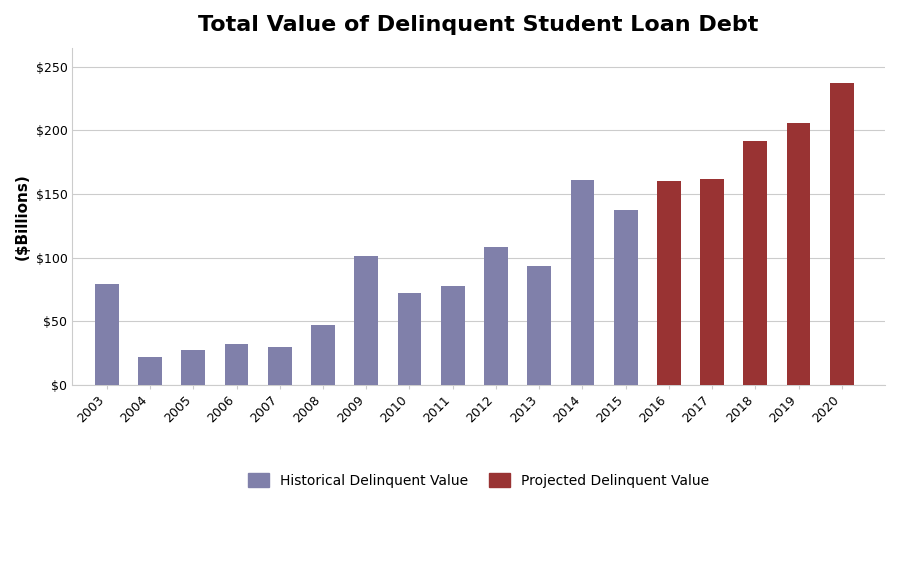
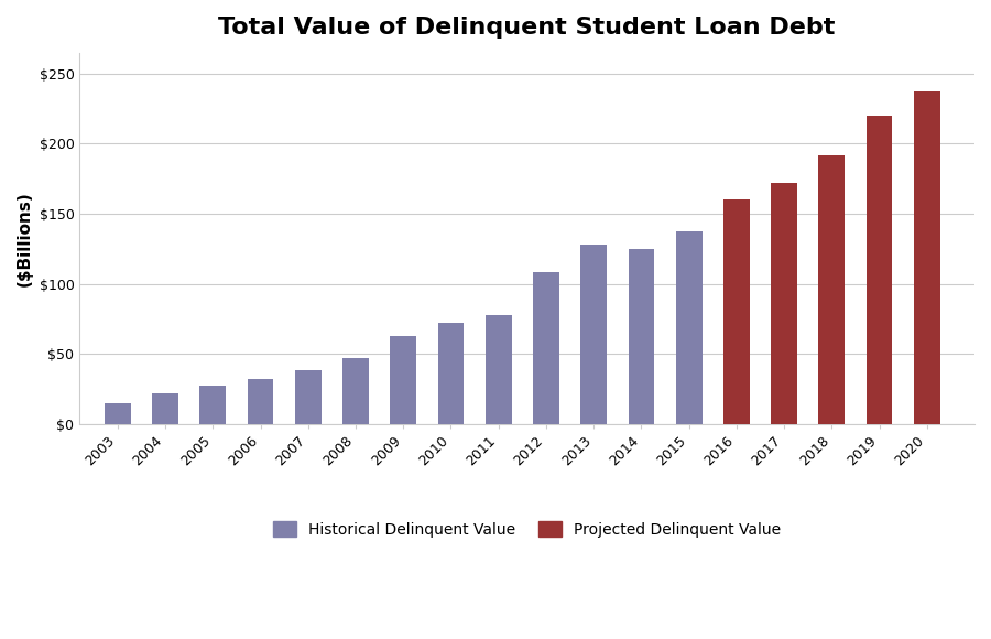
Historical Delinquent Value/2003: $79 -> $15
Historical Delinquent Value/2007: $30 -> $38
Historical Delinquent Value/2009: $101 -> $63
Historical Delinquent Value/2013: $93 -> $128
Historical Delinquent Value/2014: $161 -> $125
Projected Delinquent Value/2017: $162 -> $172
Projected Delinquent Value/2019: $206 -> $220
